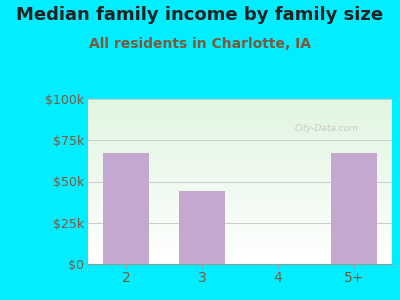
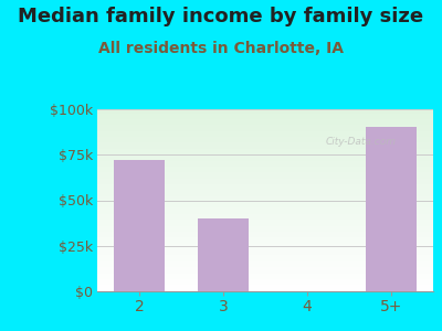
2: $67k -> $72k
3: $44k -> $40k
5+: $67k -> $90k
